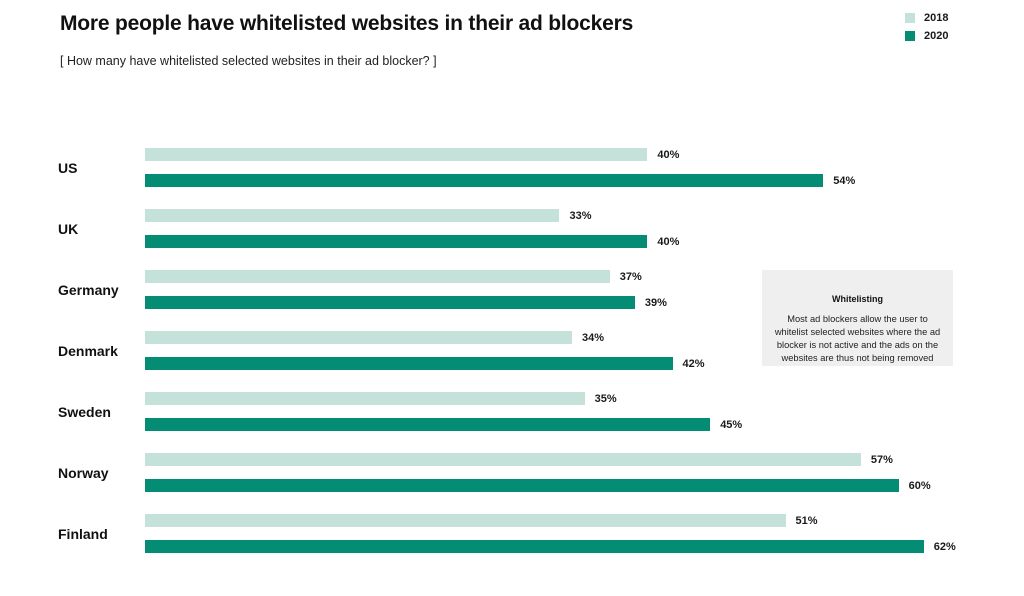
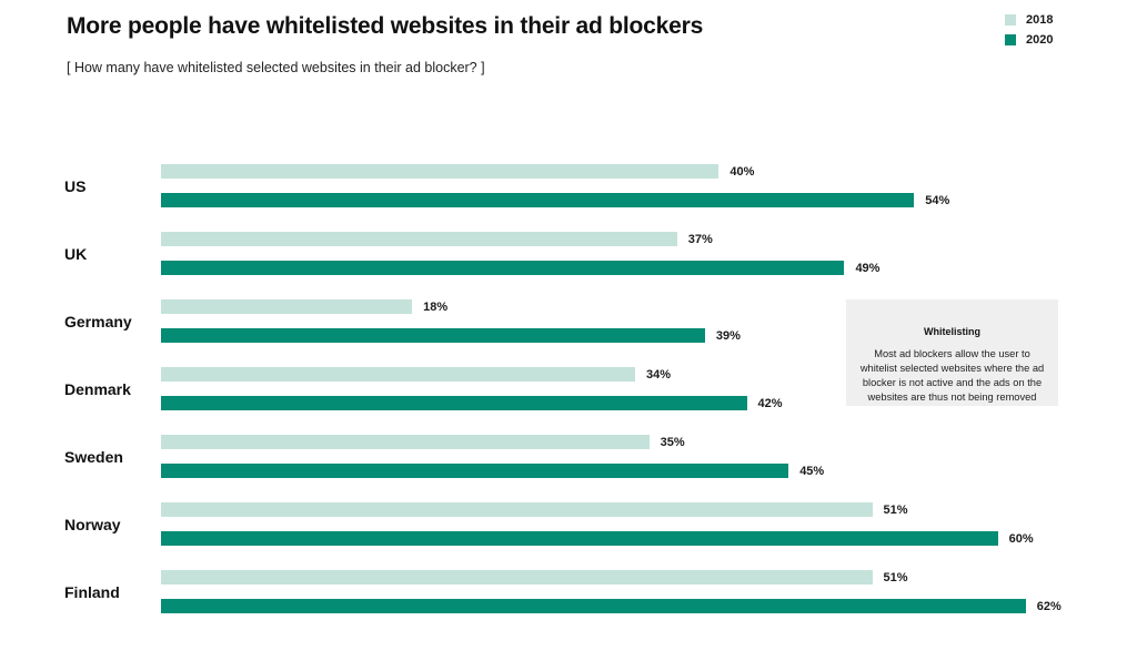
2018/UK: 33% -> 37%
2020/UK: 40% -> 49%
2018/Germany: 37% -> 18%
2018/Norway: 57% -> 51%
